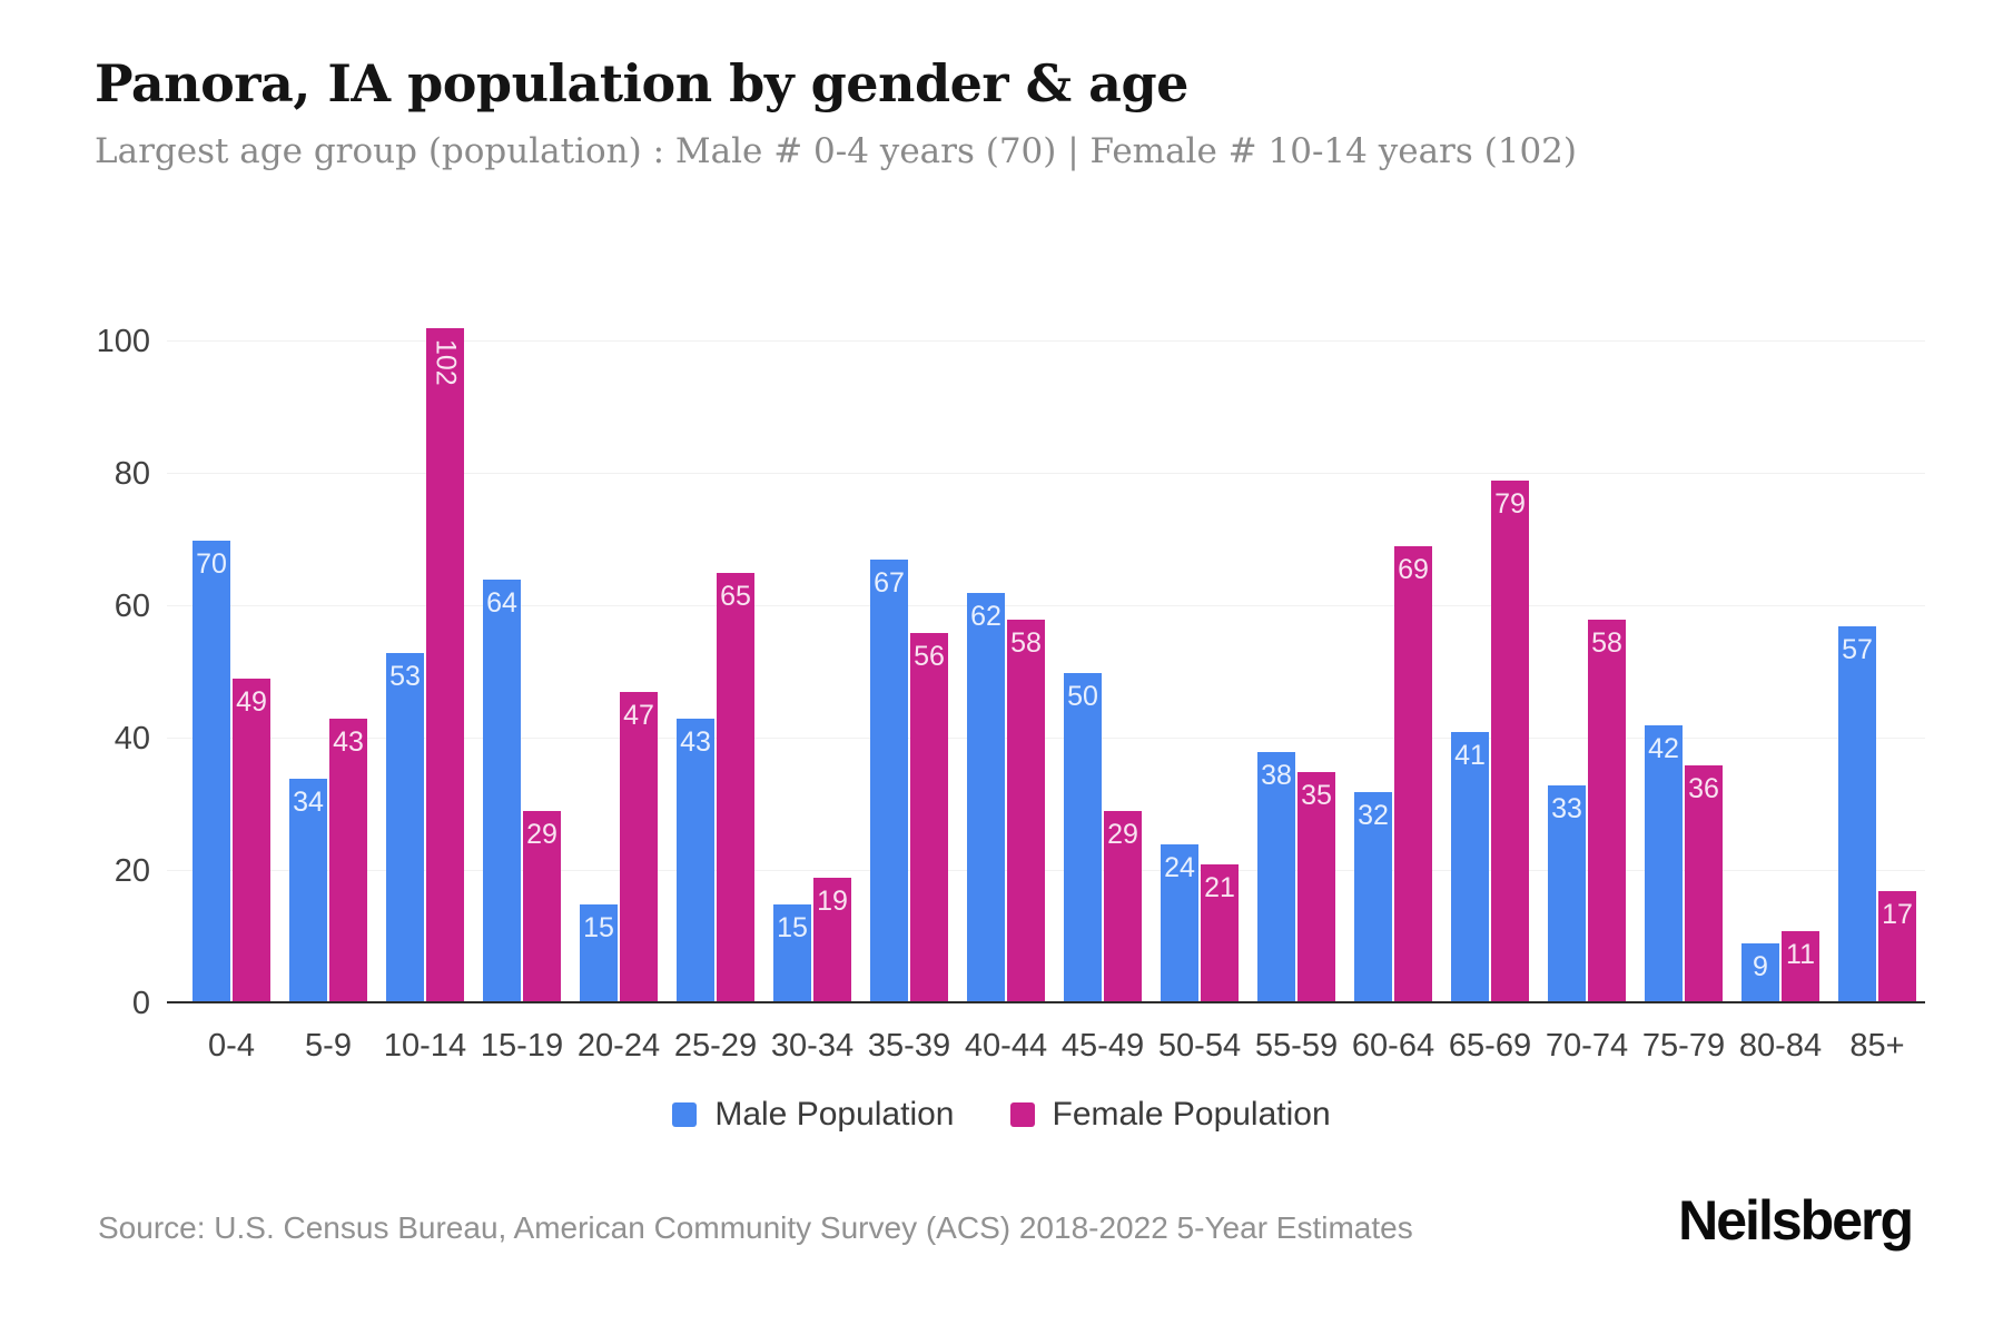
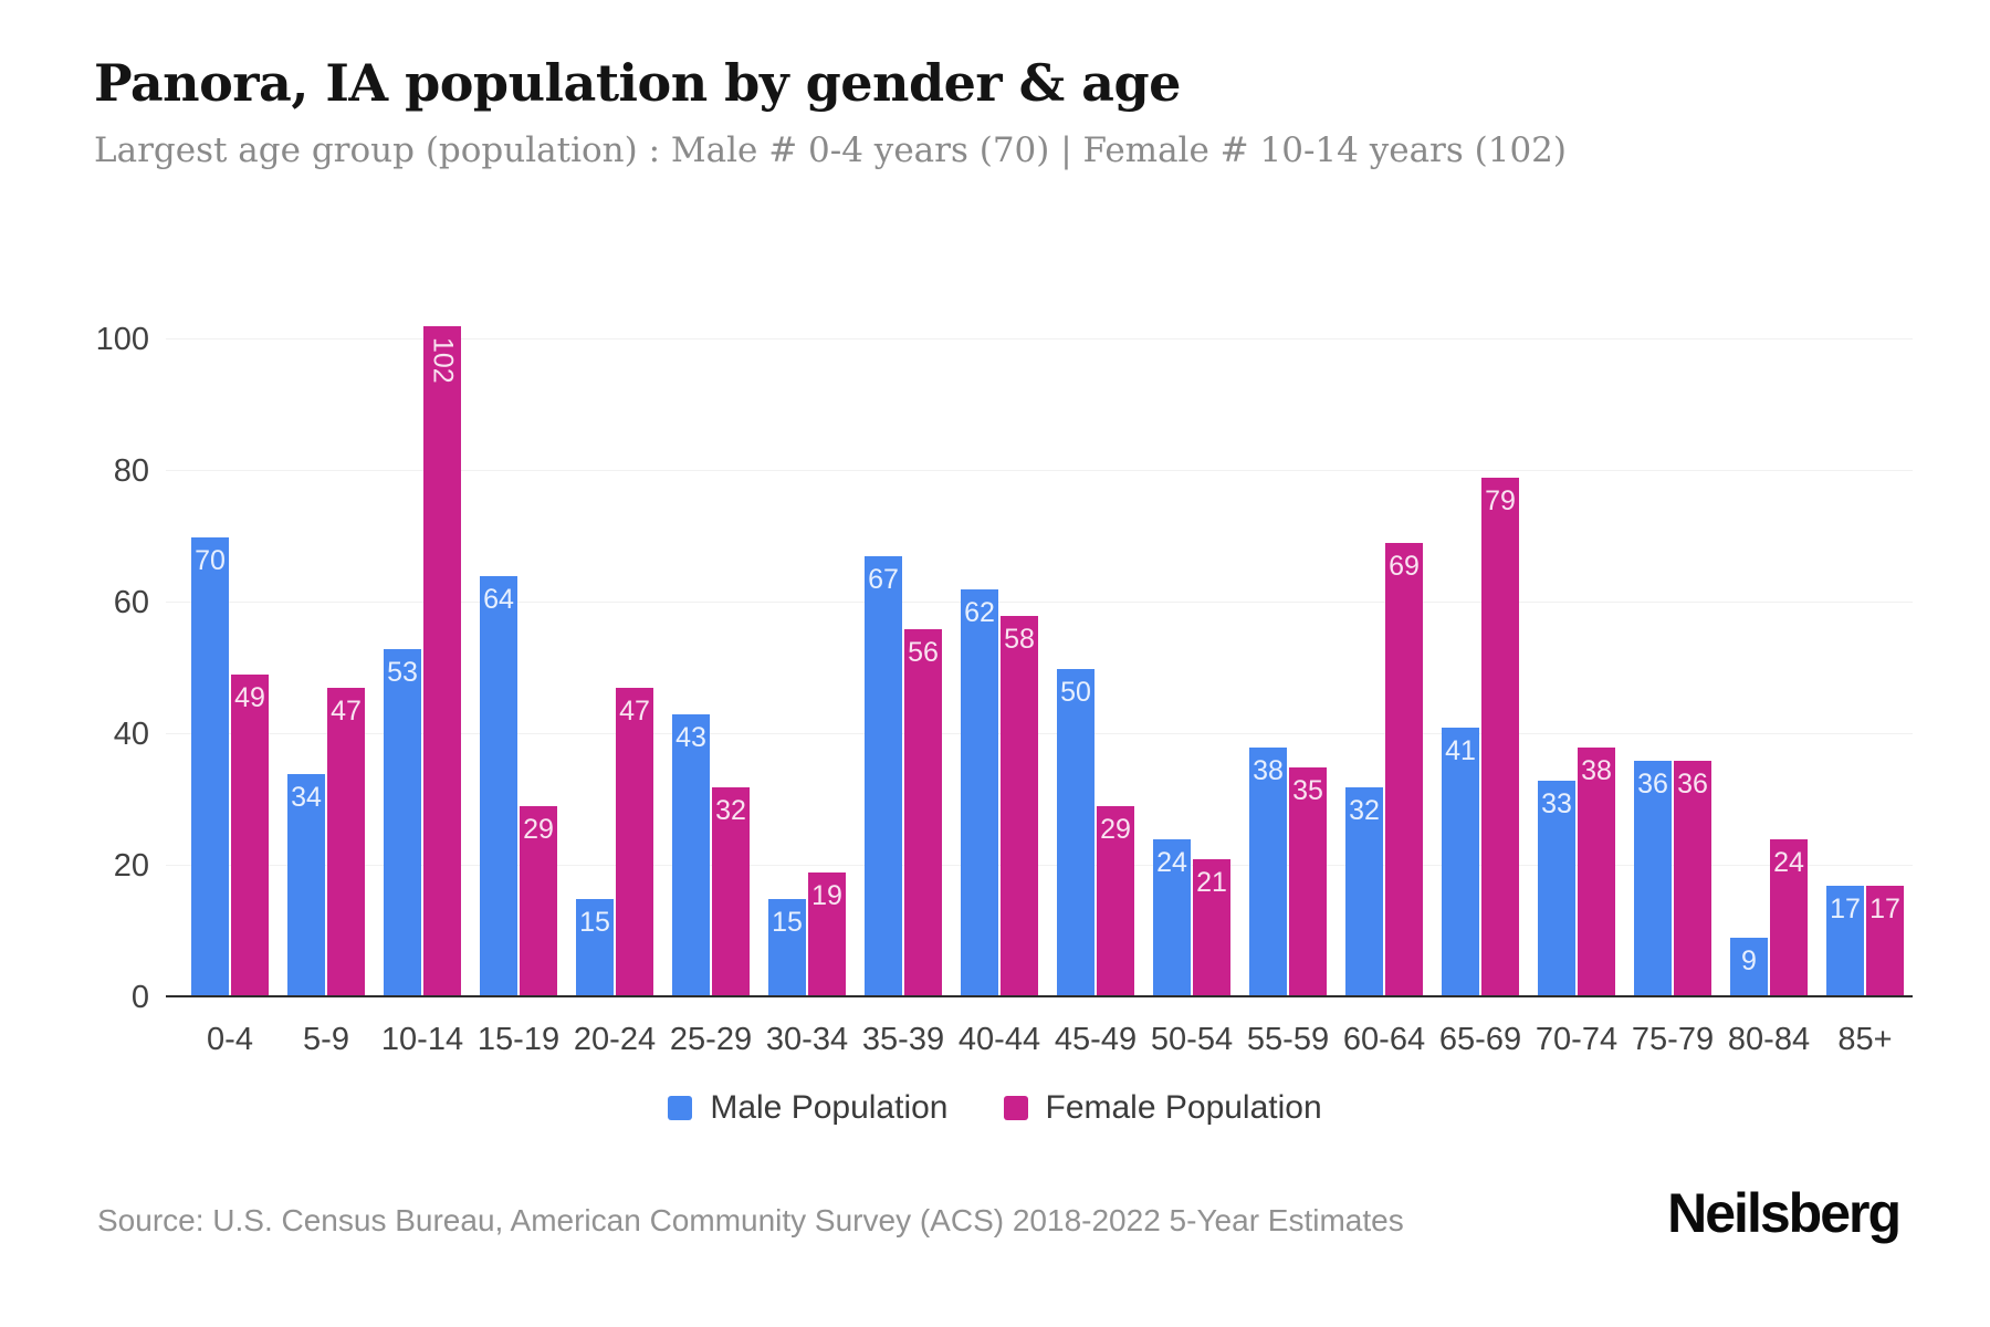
Female Population/5-9: 43 -> 47
Female Population/25-29: 65 -> 32
Female Population/70-74: 58 -> 38
Male Population/75-79: 42 -> 36
Female Population/80-84: 11 -> 24
Male Population/85+: 57 -> 17
